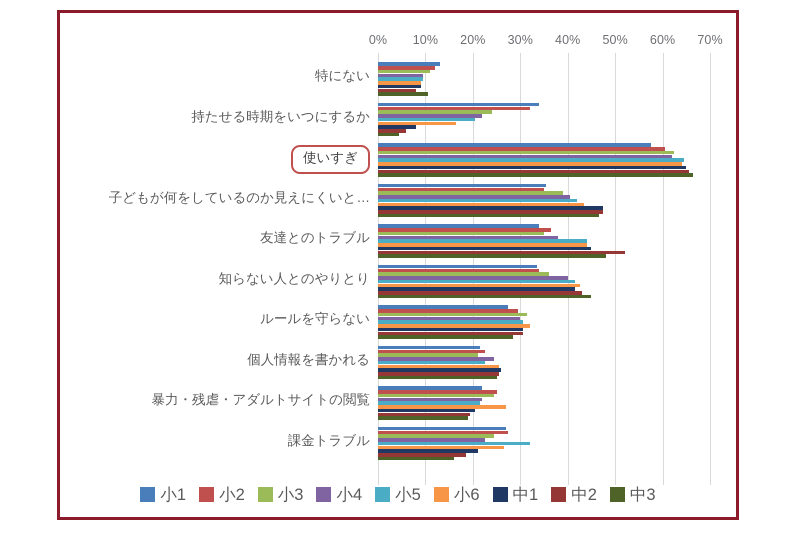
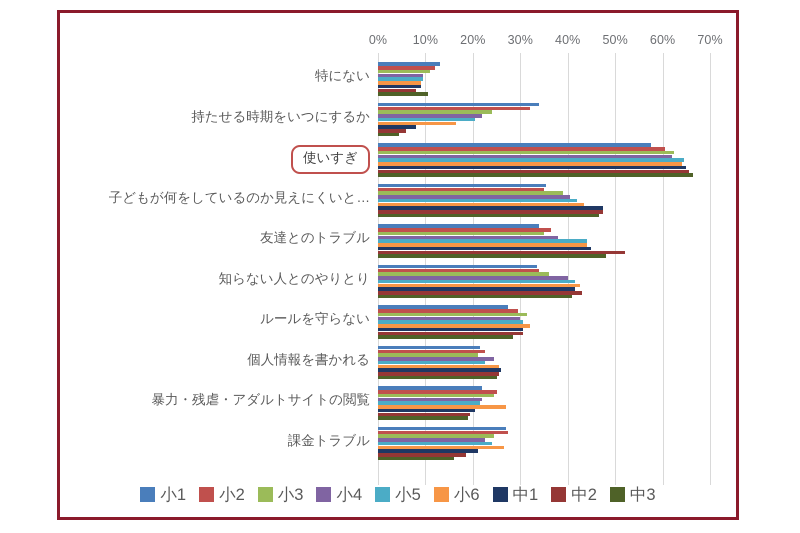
中3/知らない人とのやりとり: 45% -> 41%
小5/課金トラブル: 32% -> 24%
